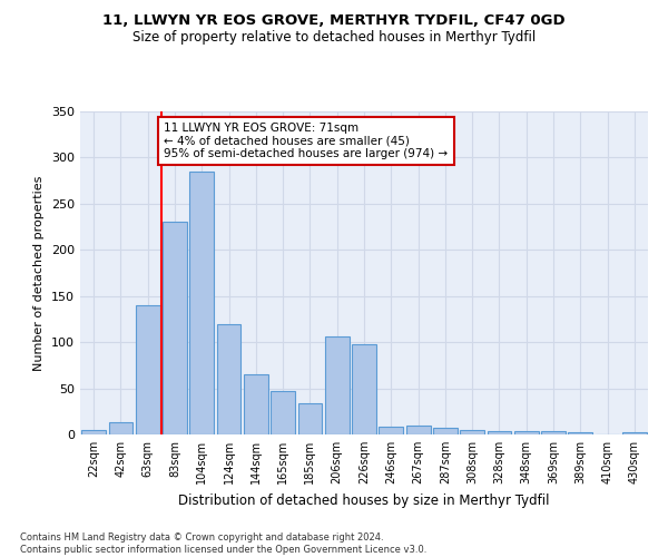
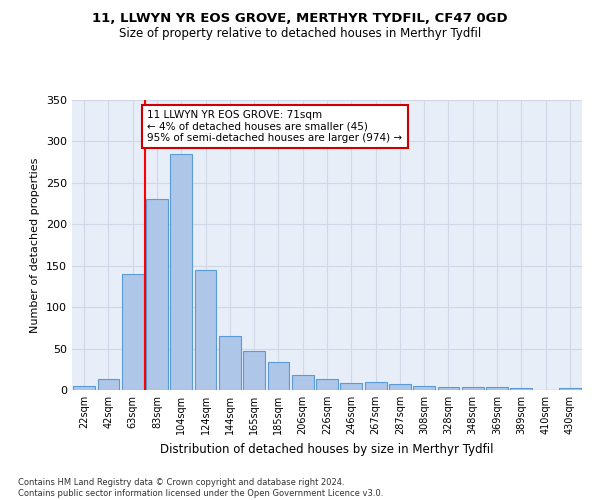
124sqm: 120 -> 145
206sqm: 106 -> 18
226sqm: 98 -> 13
